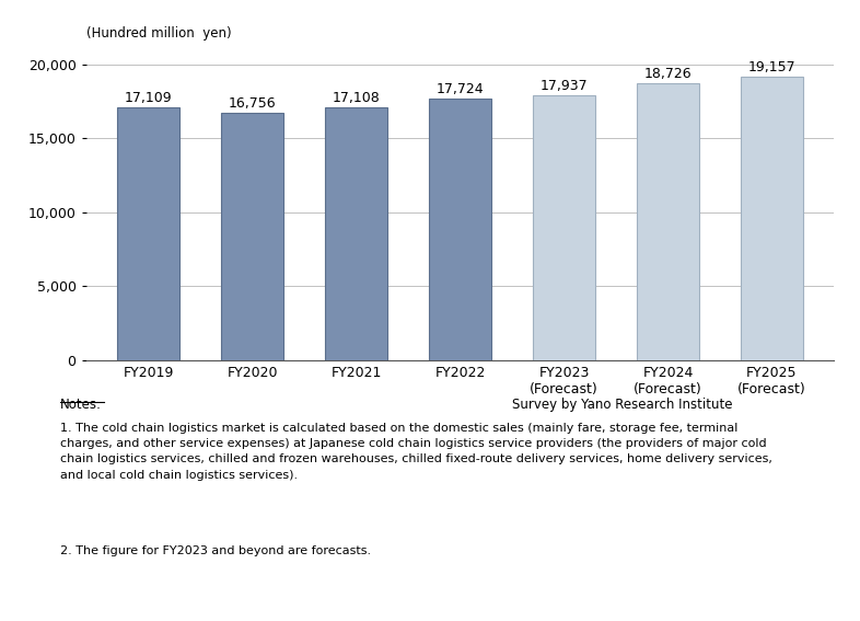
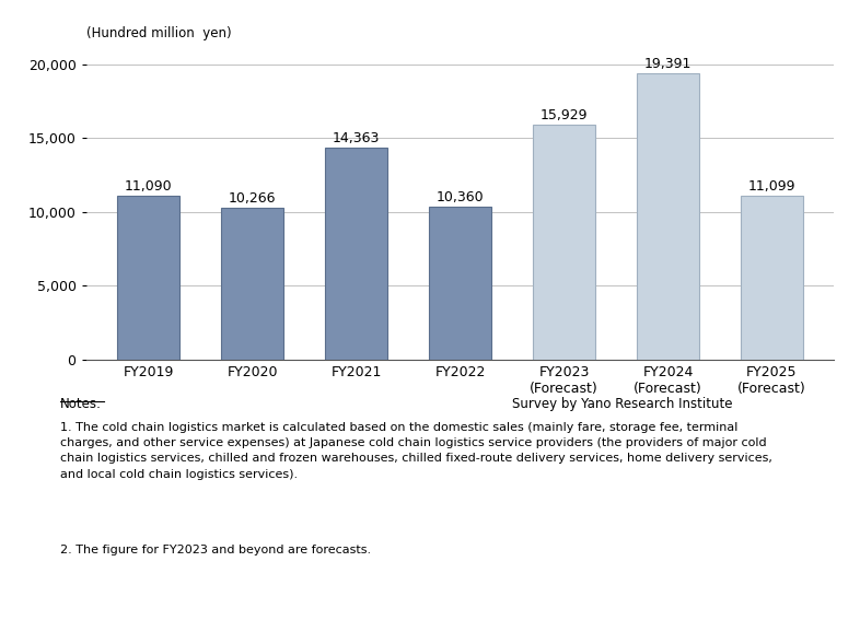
FY2019: 17,109 -> 11,090
FY2020: 16,756 -> 10,266
FY2021: 17,108 -> 14,363
FY2022: 17,724 -> 10,360
FY2023 (Forecast): 17,937 -> 15,929
FY2024 (Forecast): 18,726 -> 19,391
FY2025 (Forecast): 19,157 -> 11,099
